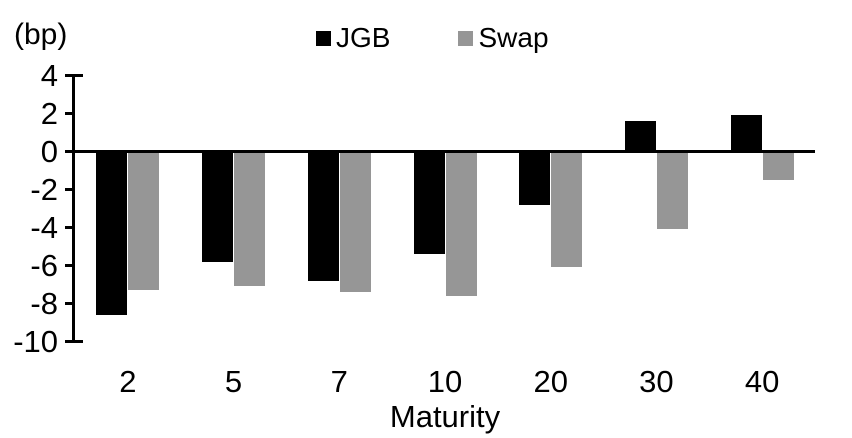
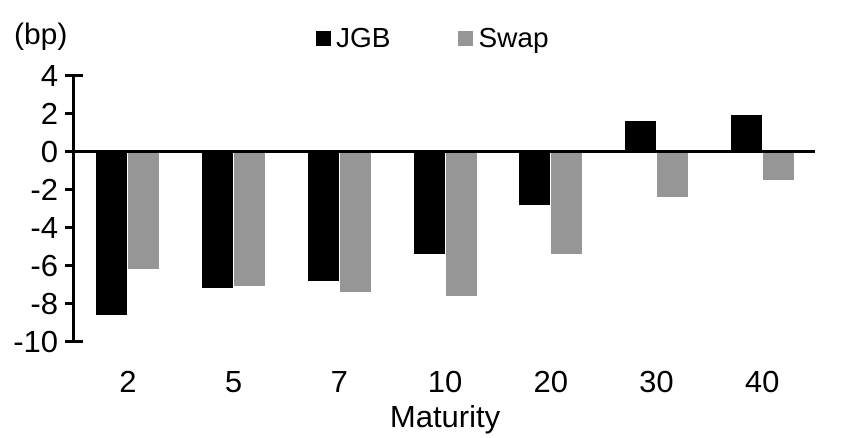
Swap/2: -7.3 -> -6.2
JGB/5: -5.8 -> -7.2
Swap/20: -6.1 -> -5.4
Swap/30: -4.1 -> -2.4
